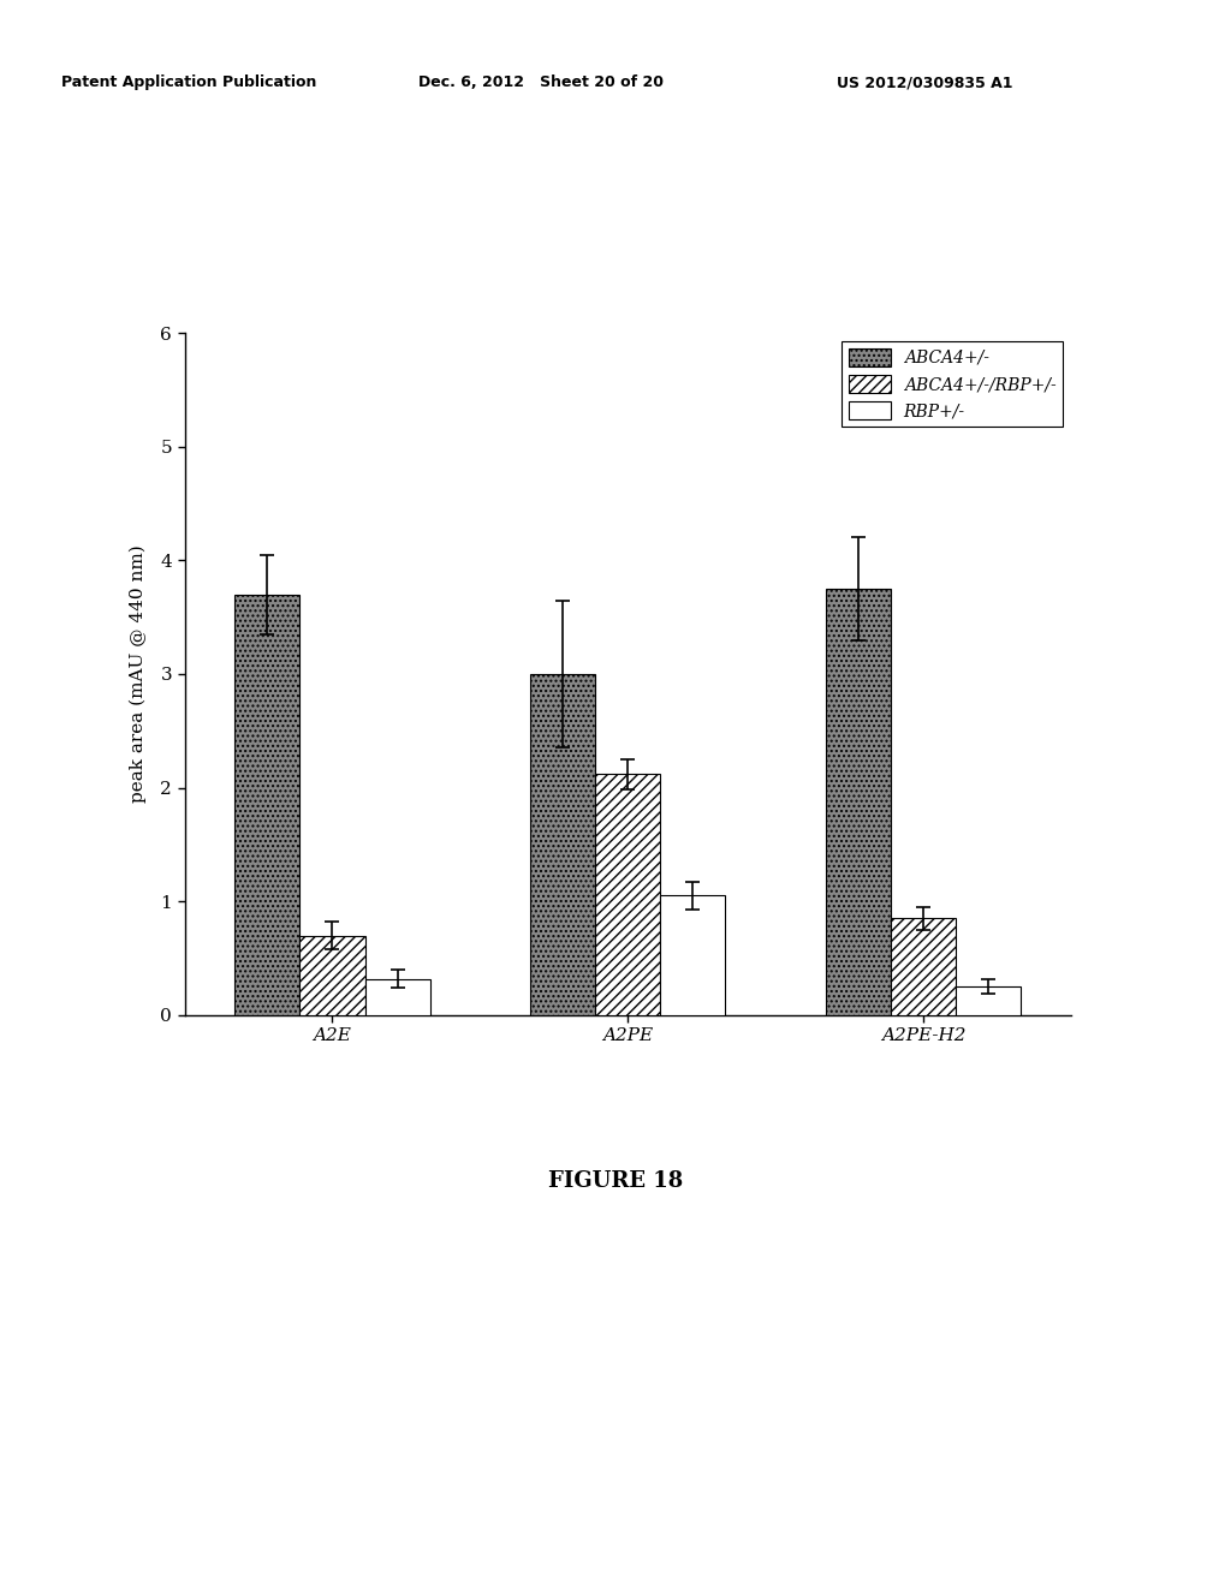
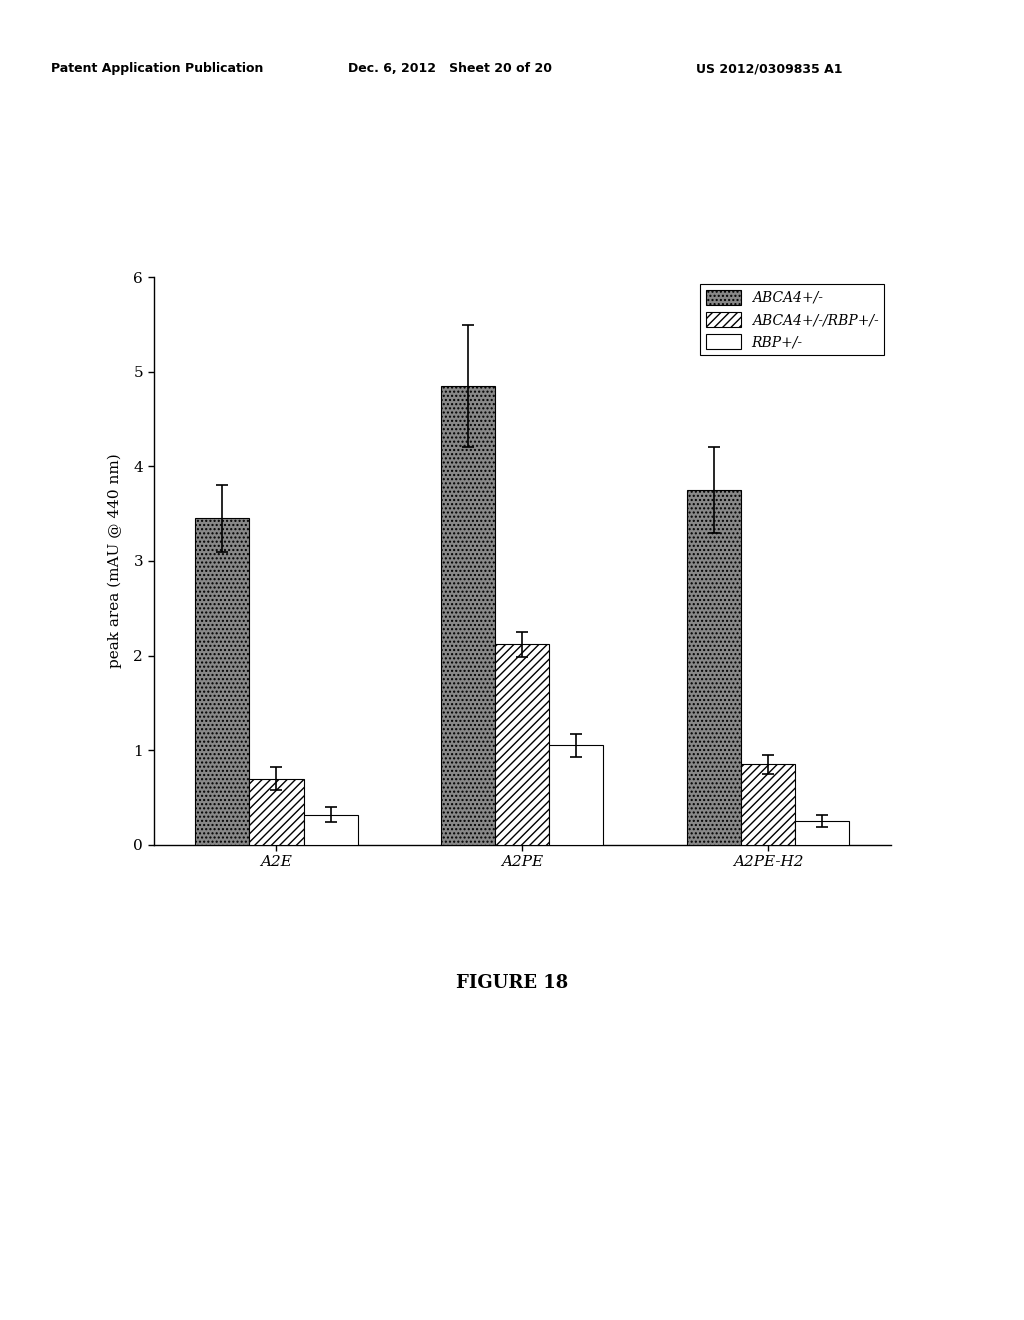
ABCA4+/-/A2E: 3.70 -> 3.45
ABCA4+/-/A2PE: 3.00 -> 4.85
